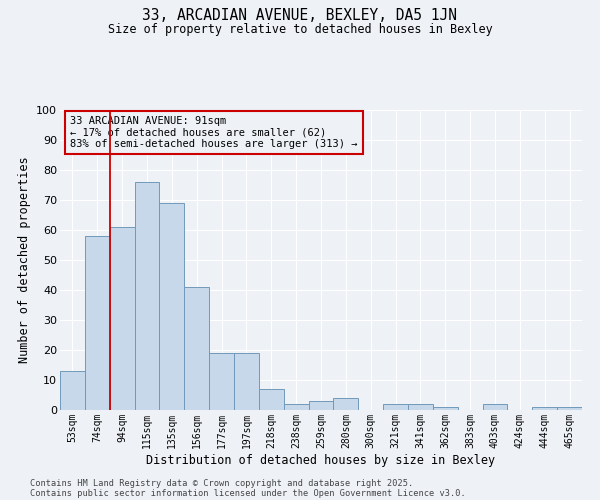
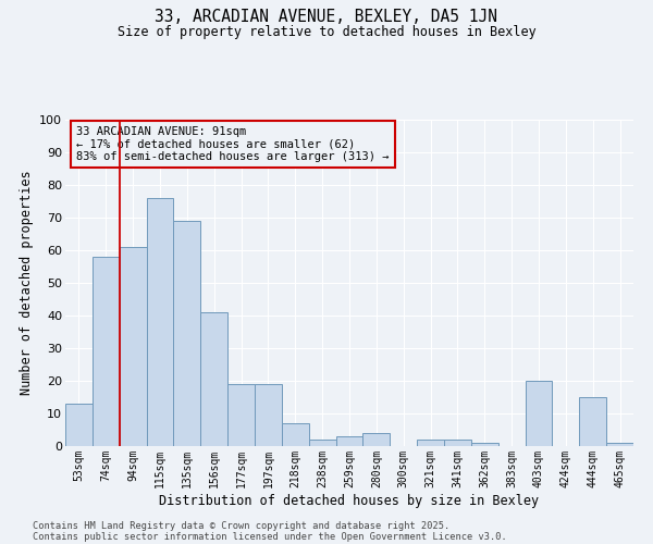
403sqm: 2 -> 20
444sqm: 1 -> 15
